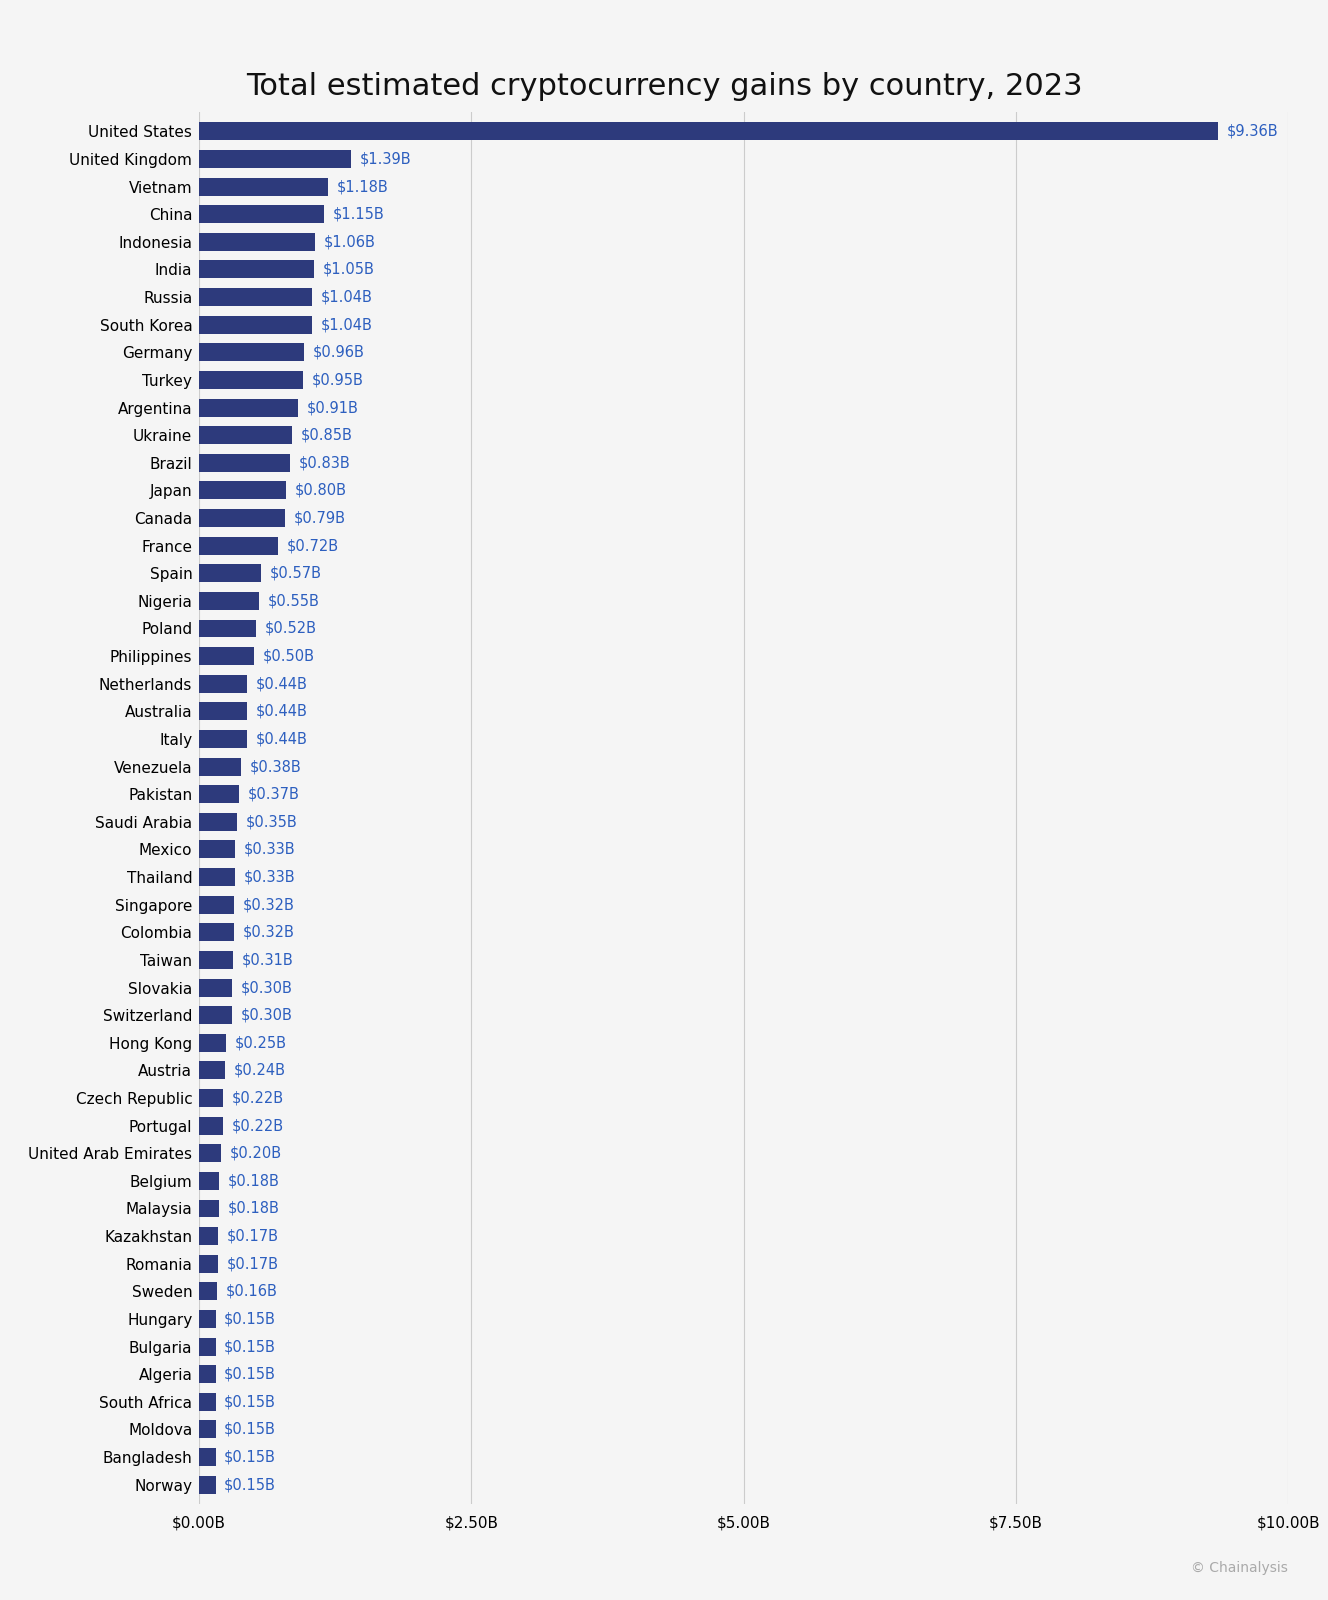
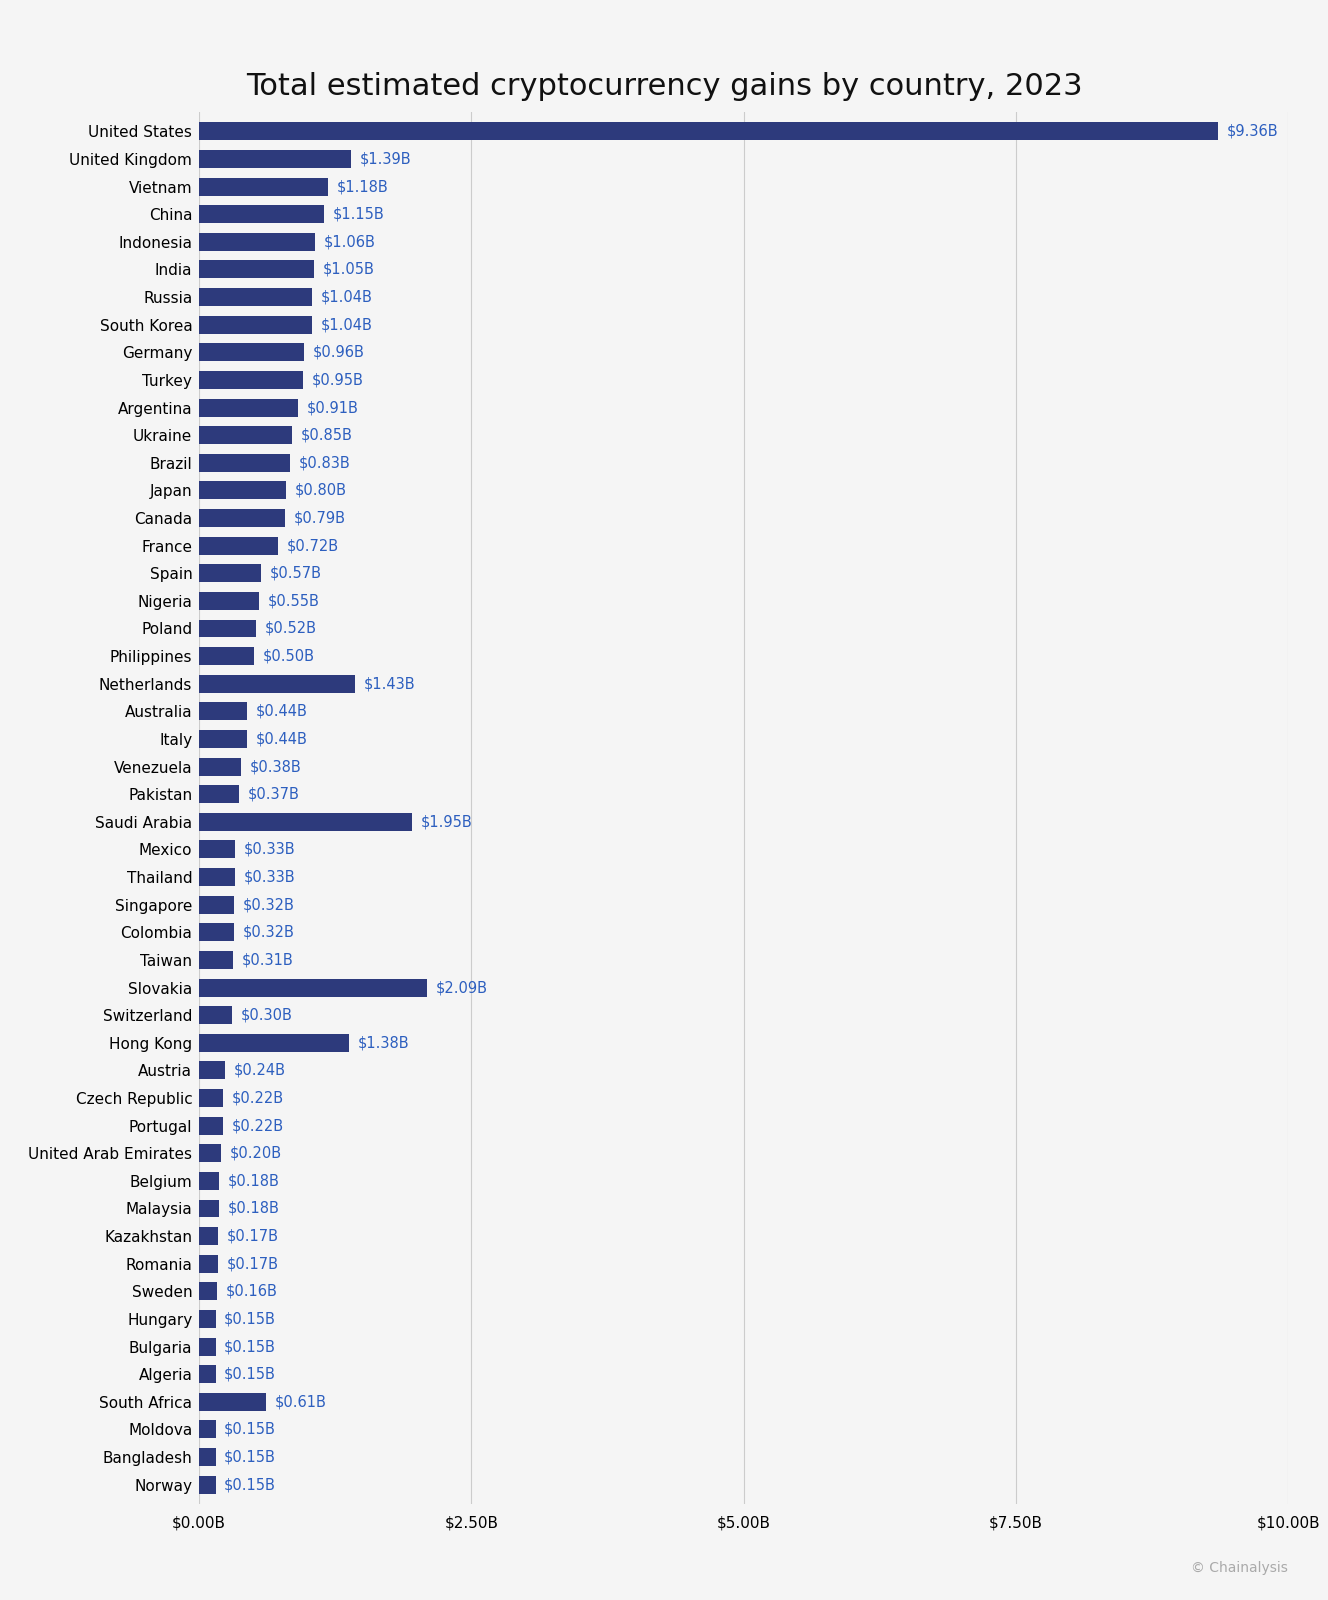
Netherlands: $0.44B -> $1.43B
Saudi Arabia: $0.35B -> $1.95B
Slovakia: $0.30B -> $2.09B
Hong Kong: $0.25B -> $1.38B
South Africa: $0.15B -> $0.61B
